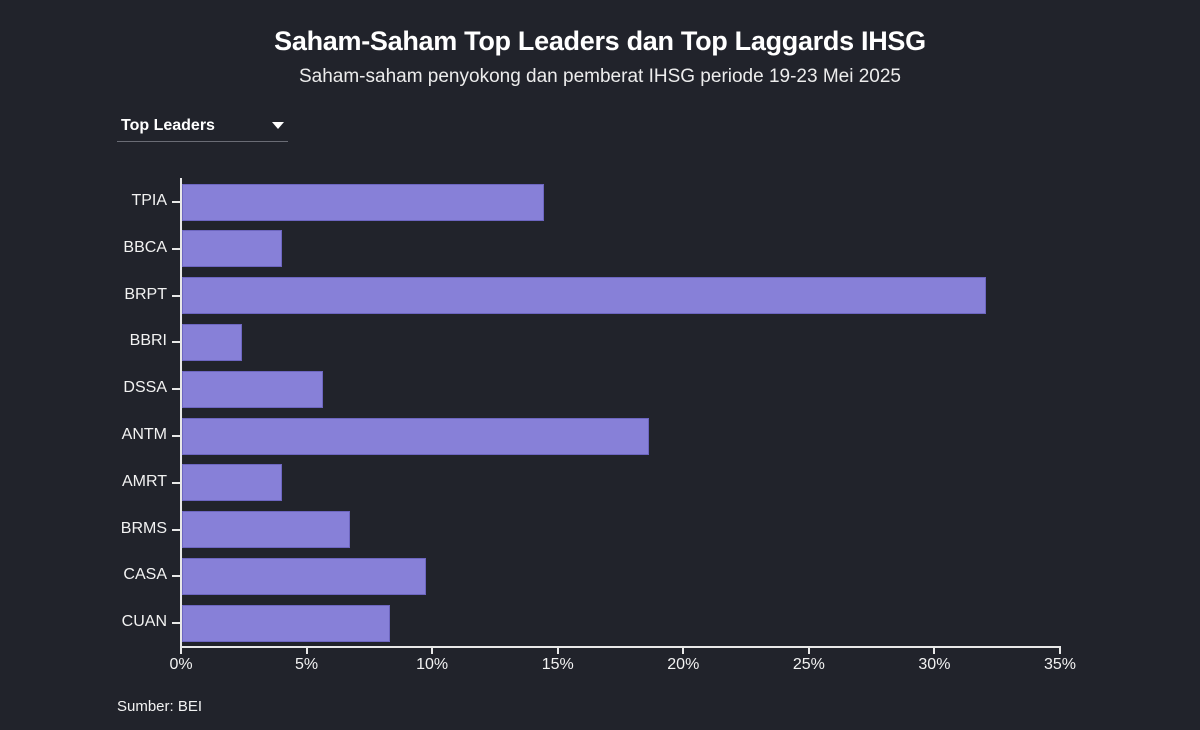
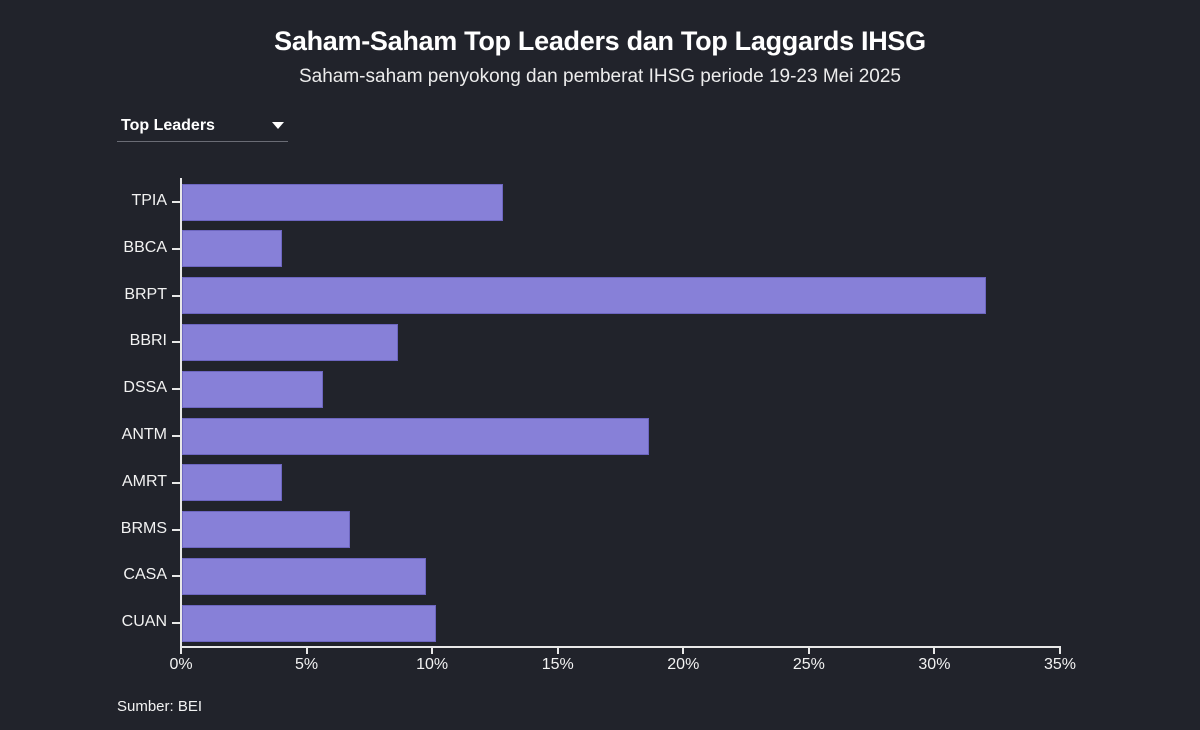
TPIA: 14.4% -> 12.8%
BBRI: 2.4% -> 8.6%
CUAN: 8.3% -> 10.1%
